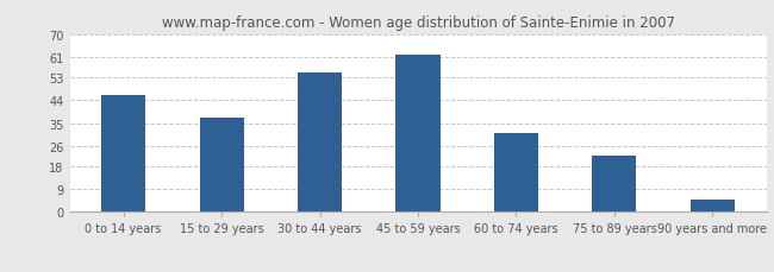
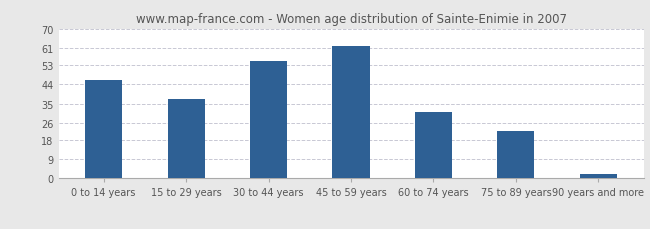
90 years and more: 5 -> 2
